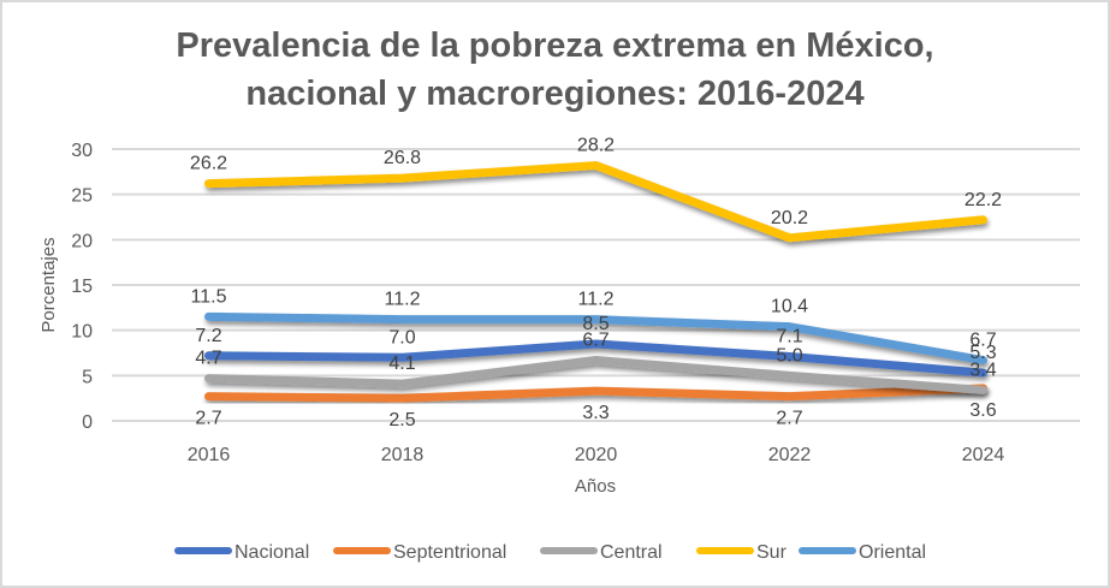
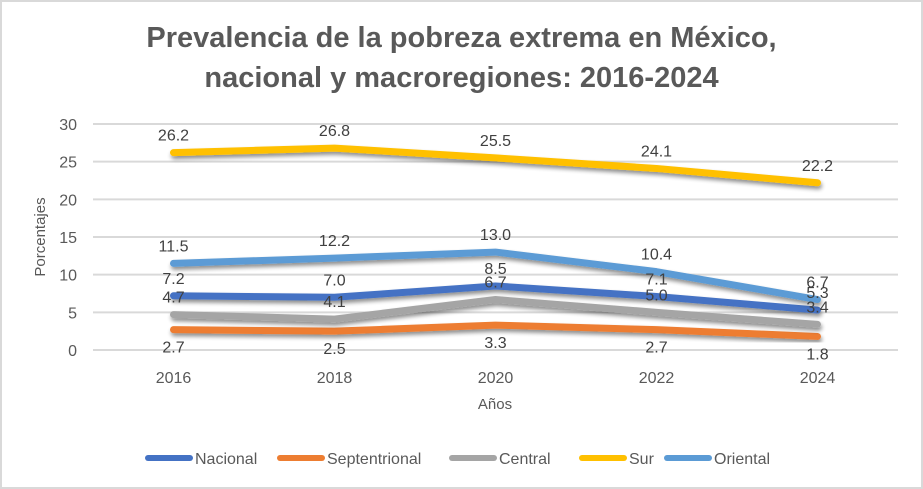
Oriental/2018: 11.2 -> 12.2
Sur/2020: 28.2 -> 25.5
Oriental/2020: 11.2 -> 13.0
Sur/2022: 20.2 -> 24.1
Septentrional/2024: 3.6 -> 1.8
